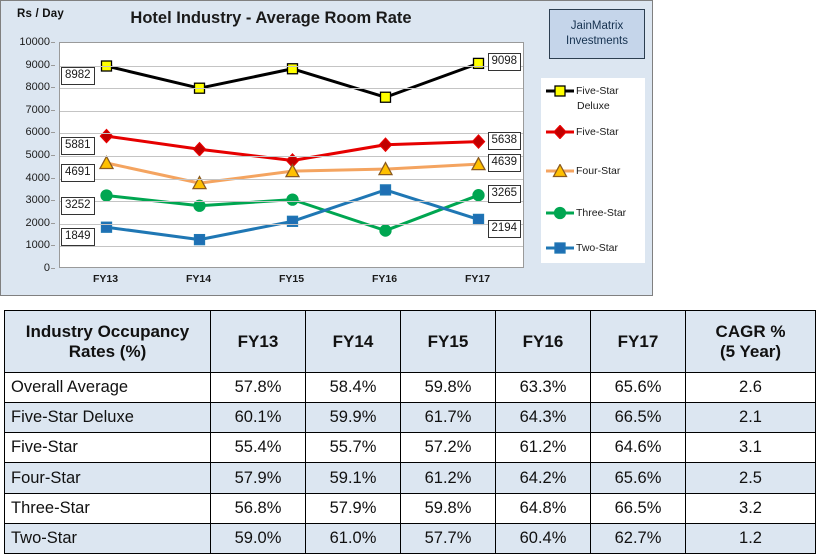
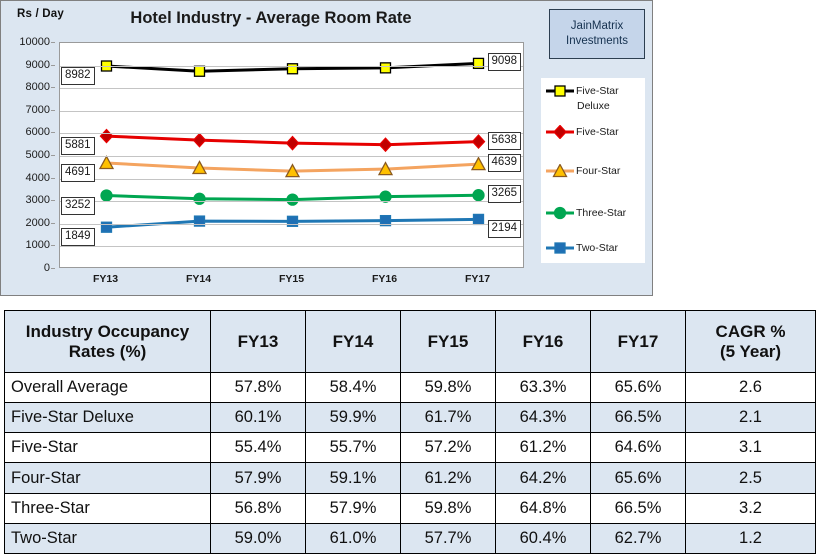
Five-Star Deluxe/FY14: 8000 -> 8800
Five-Star/FY14: 5300 -> 5700
Four-Star/FY14: 3800 -> 4500
Three-Star/FY14: 2800 -> 3100
Two-Star/FY14: 1300 -> 2100
Five-Star/FY15: 4800 -> 5600
Five-Star Deluxe/FY16: 7600 -> 8900
Three-Star/FY16: 1700 -> 3200
Two-Star/FY16: 3500 -> 2100
